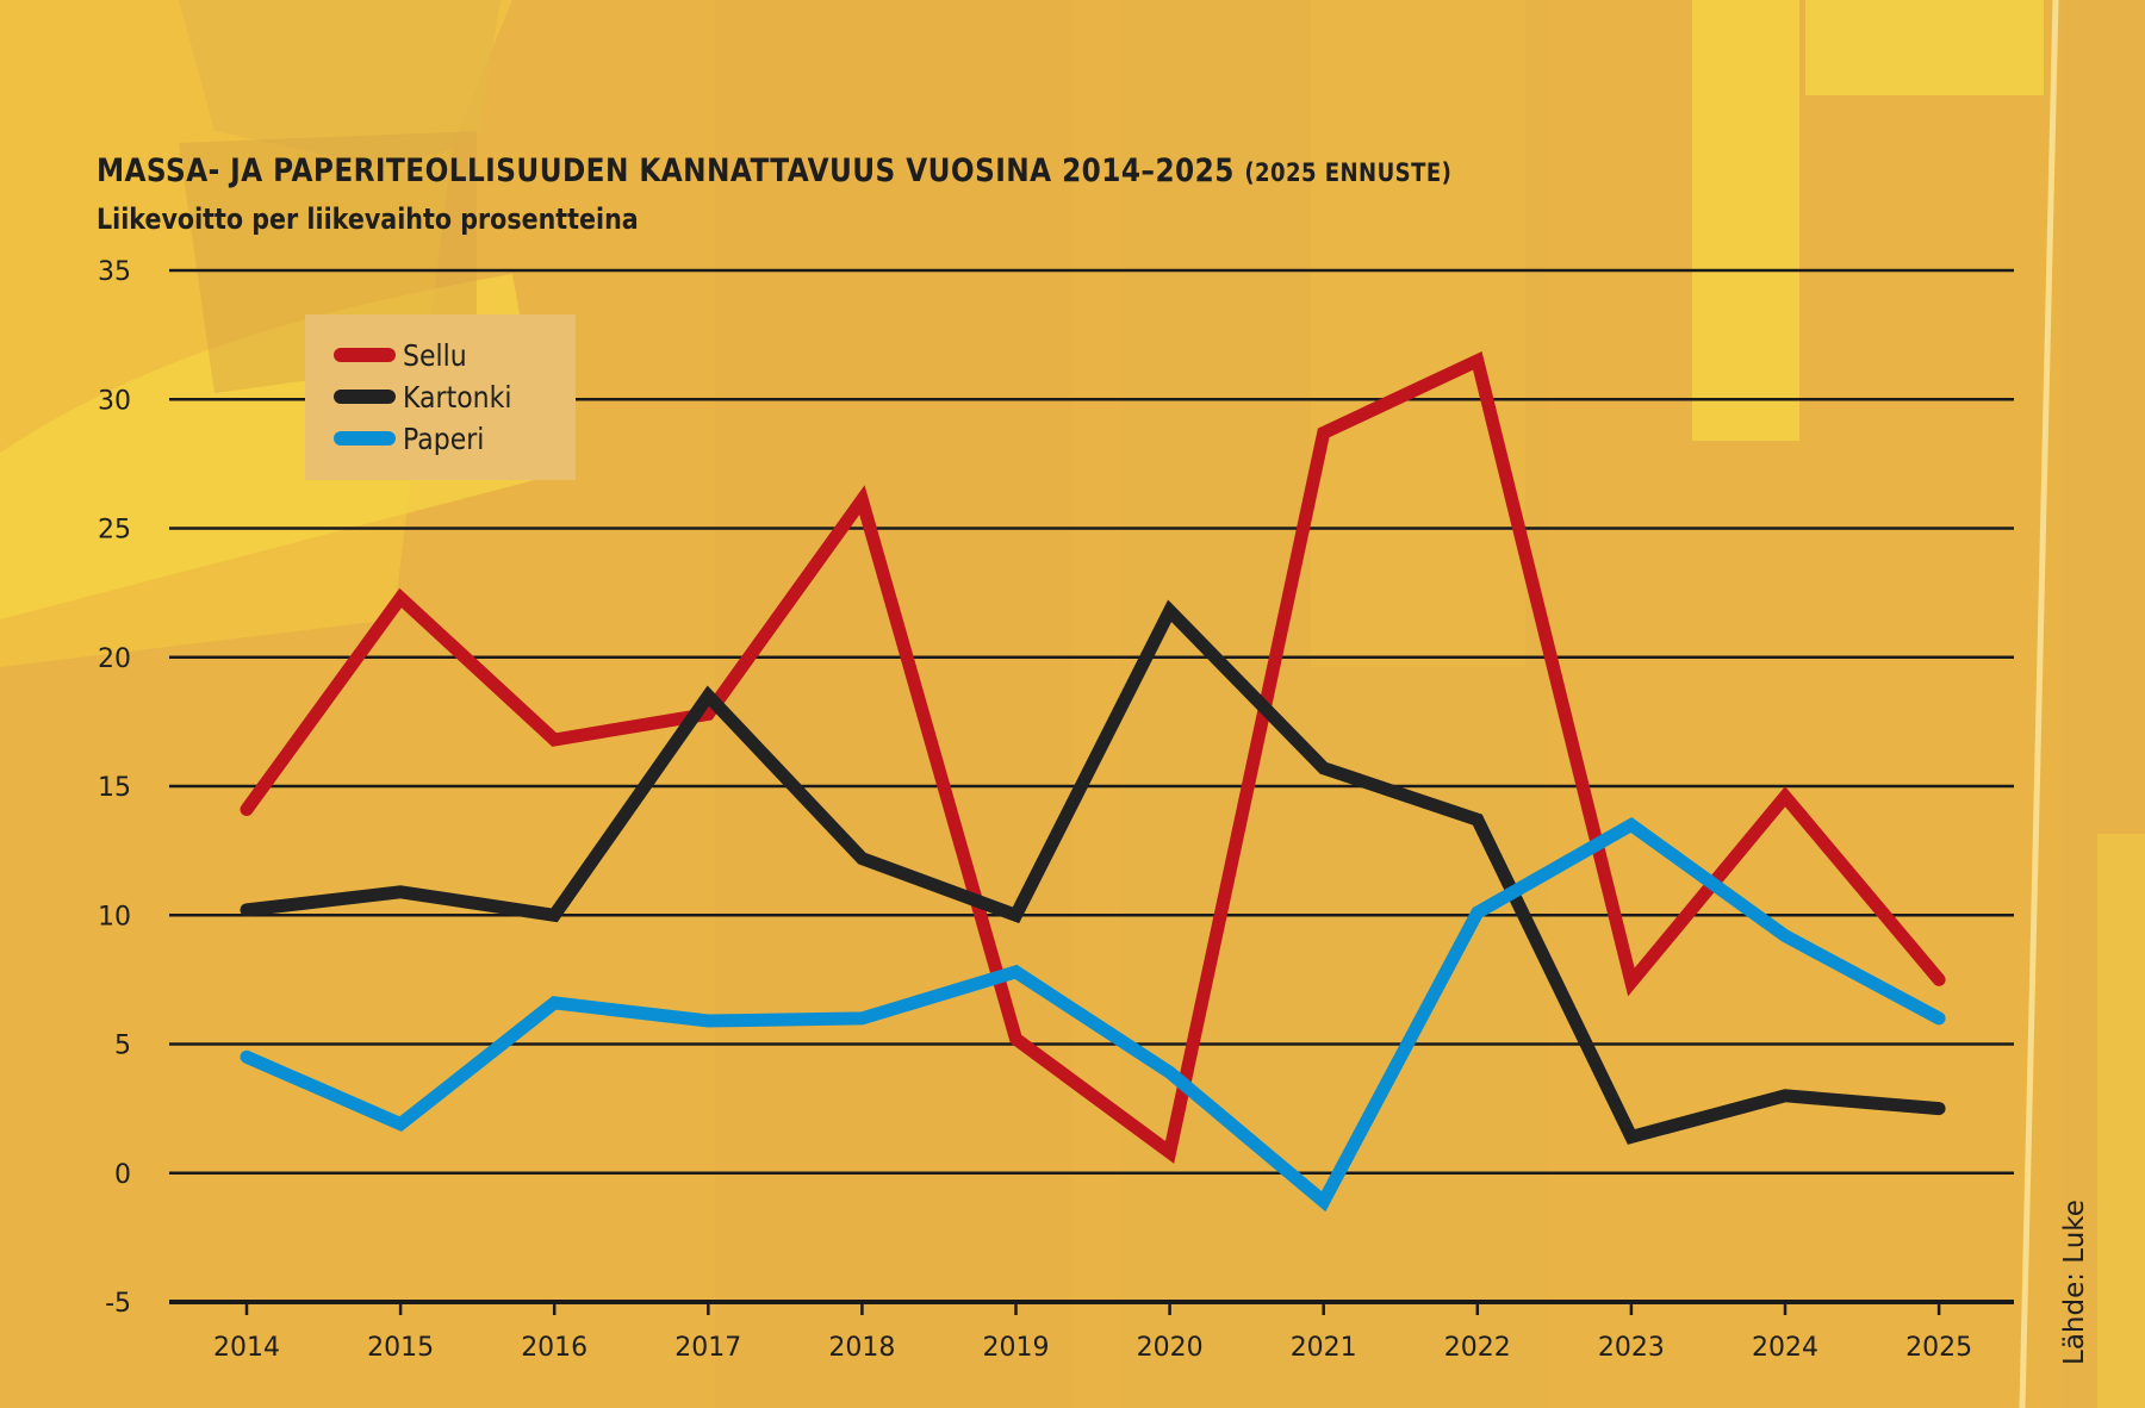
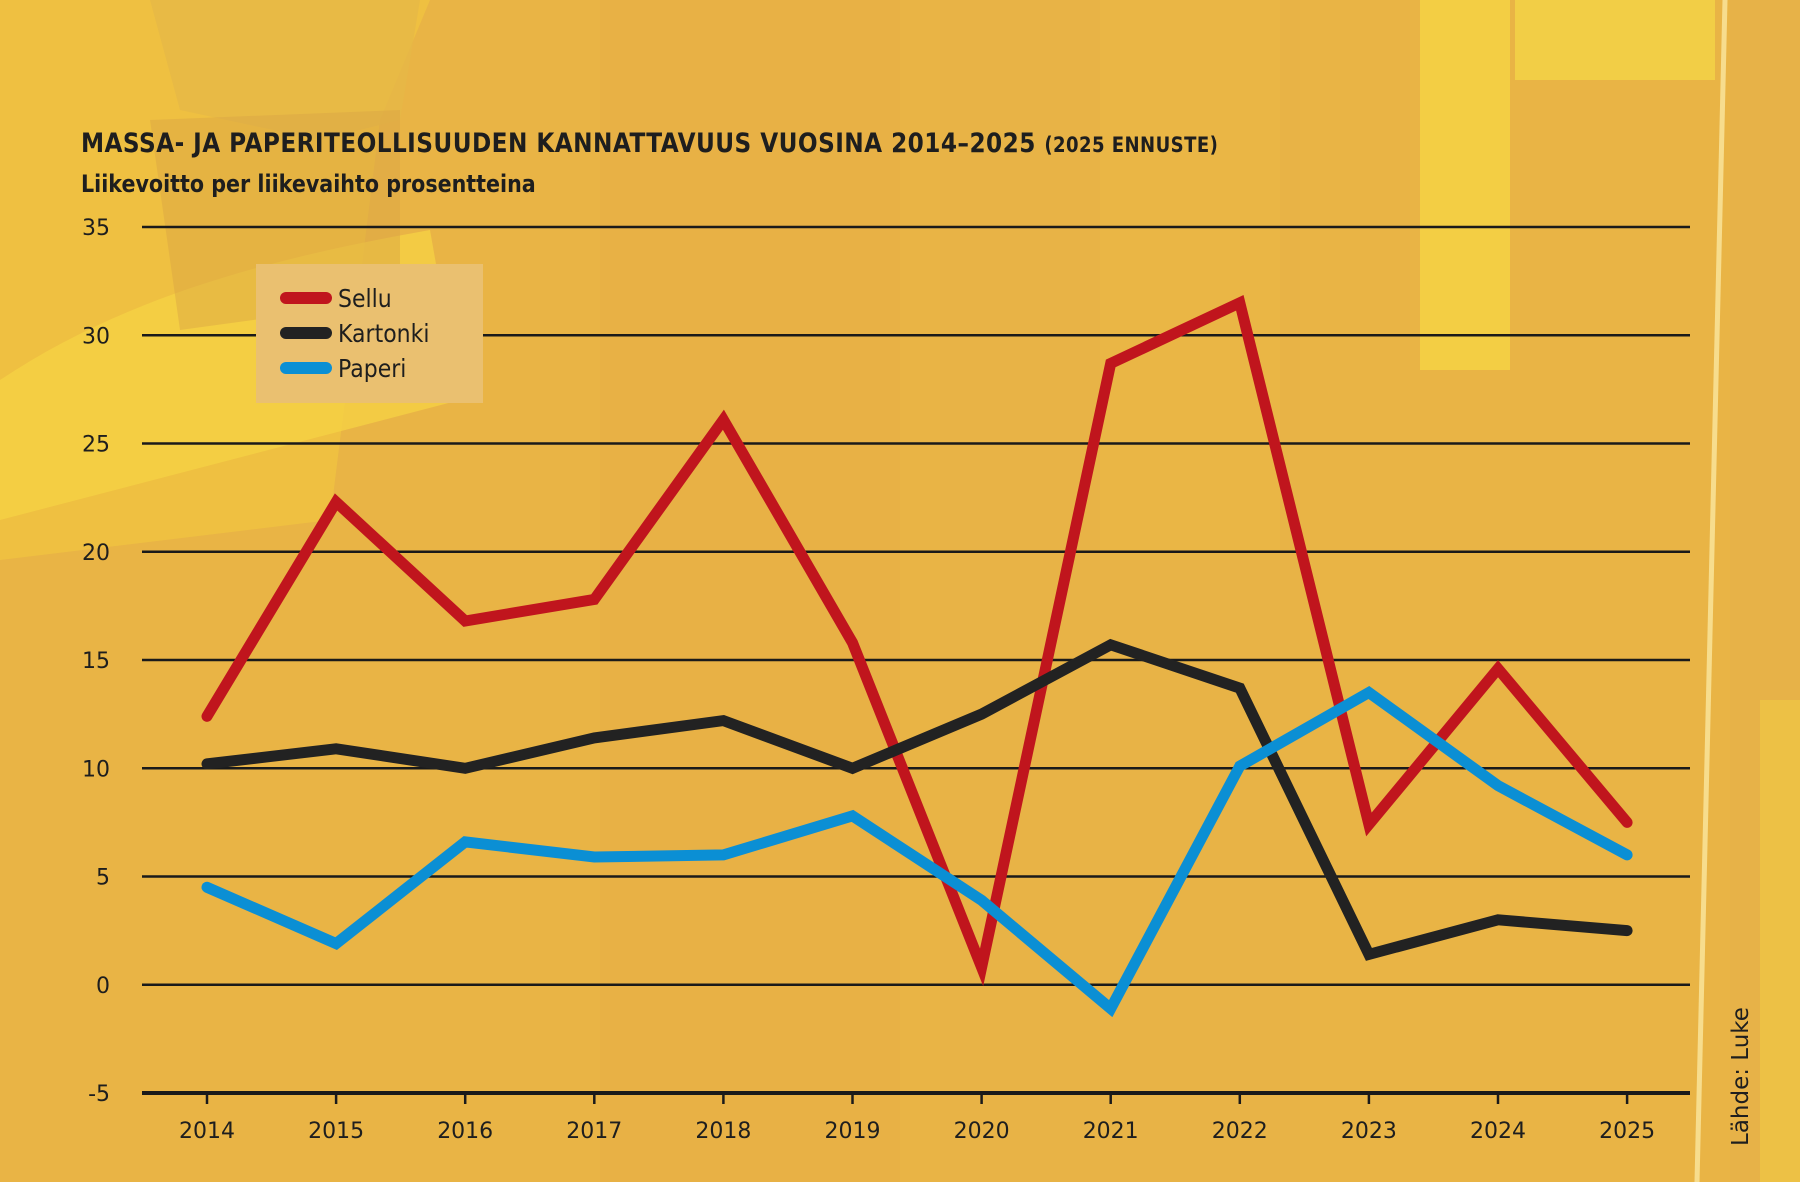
Sellu/2014: 14.1 -> 12.4
Kartonki/2017: 18.5 -> 11.4
Sellu/2019: 5.2 -> 15.8
Kartonki/2020: 21.8 -> 12.5
